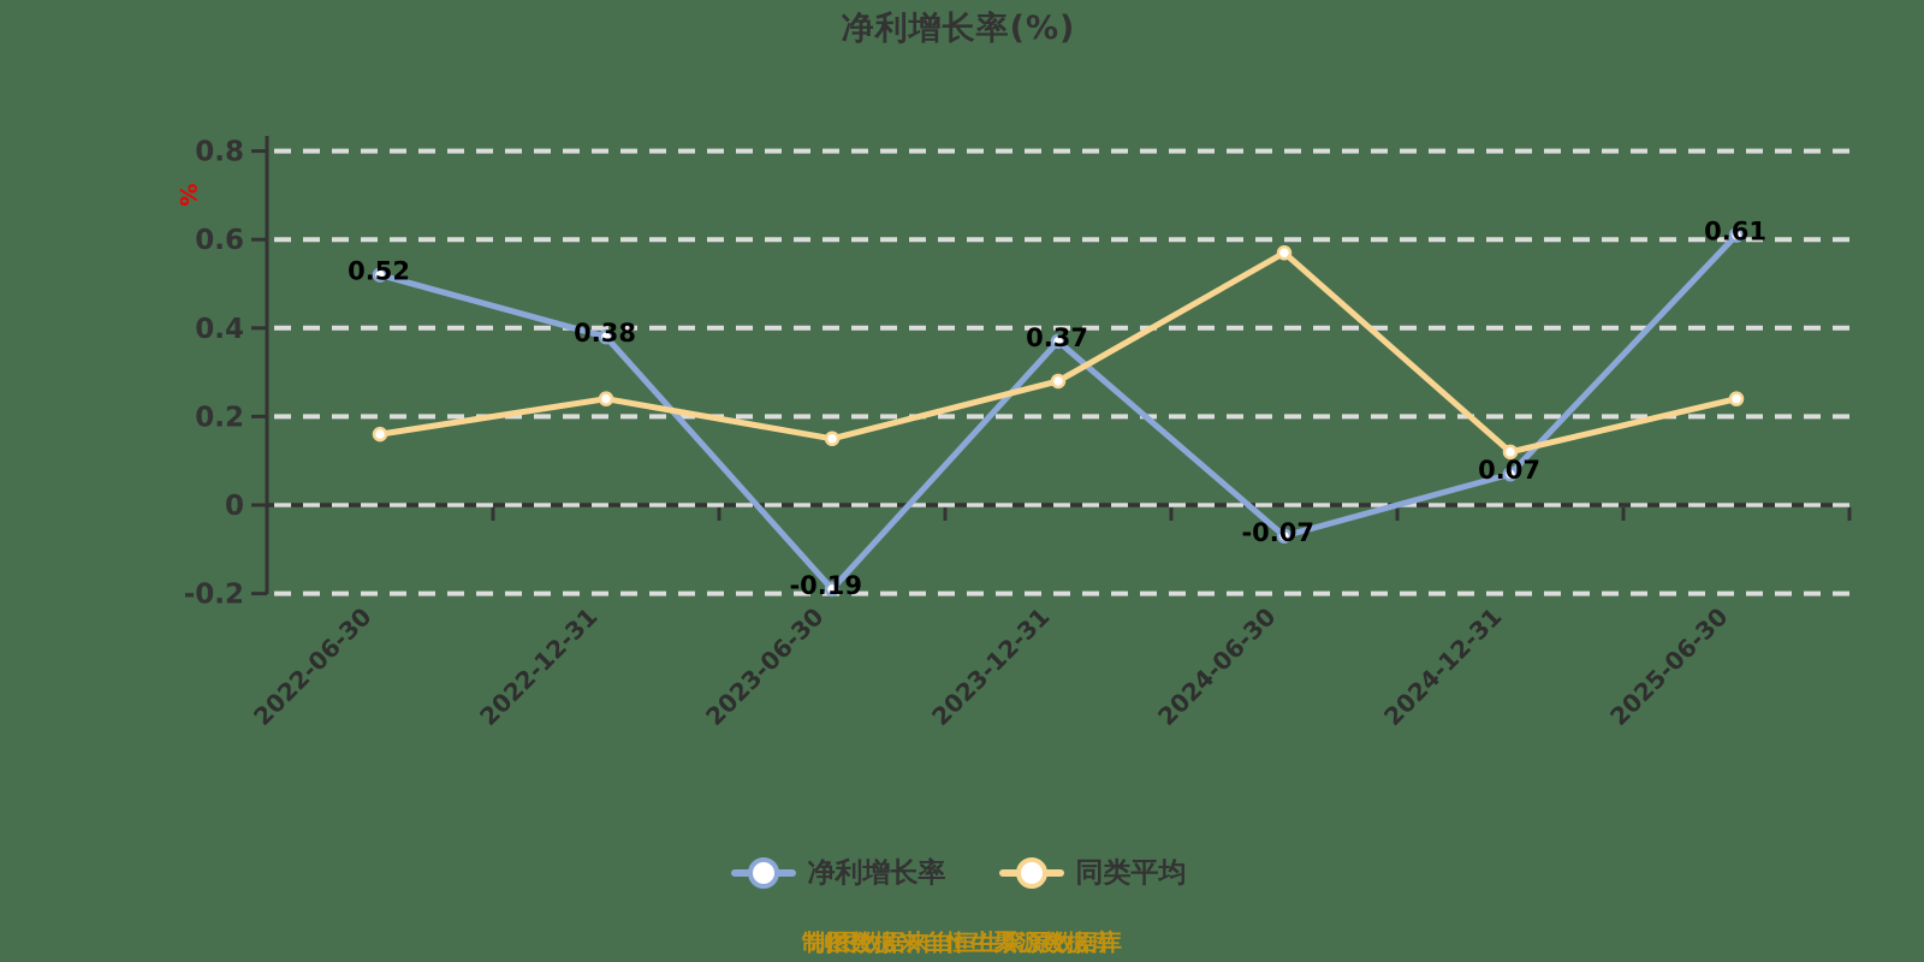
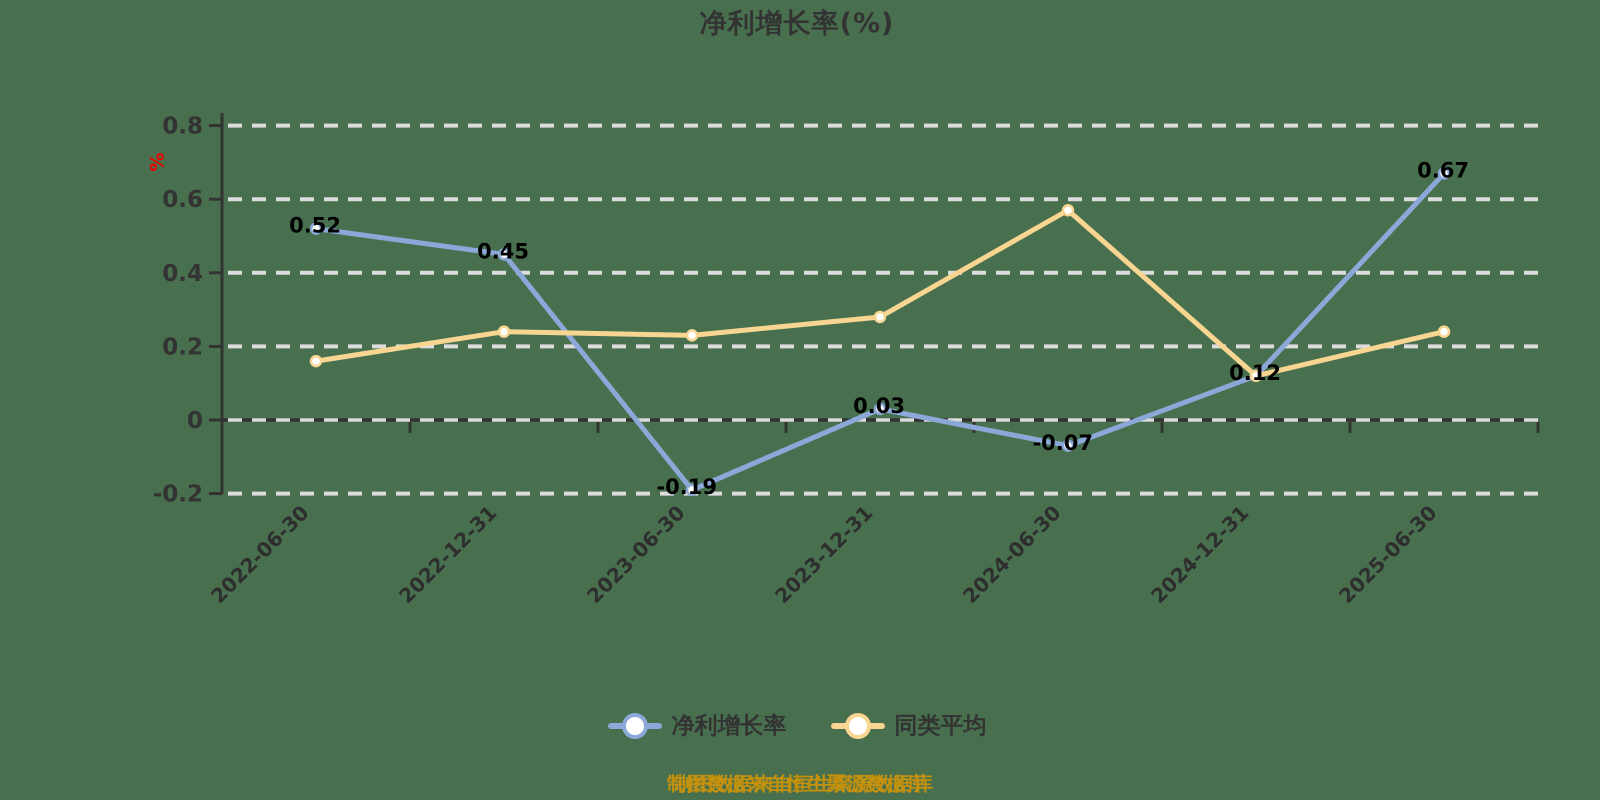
净利增长率/2022-12-31: 0.38 -> 0.45
同类平均/2023-06-30: 0.15 -> 0.23
净利增长率/2023-12-31: 0.37 -> 0.03
净利增长率/2024-12-31: 0.07 -> 0.12
净利增长率/2025-06-30: 0.61 -> 0.67
